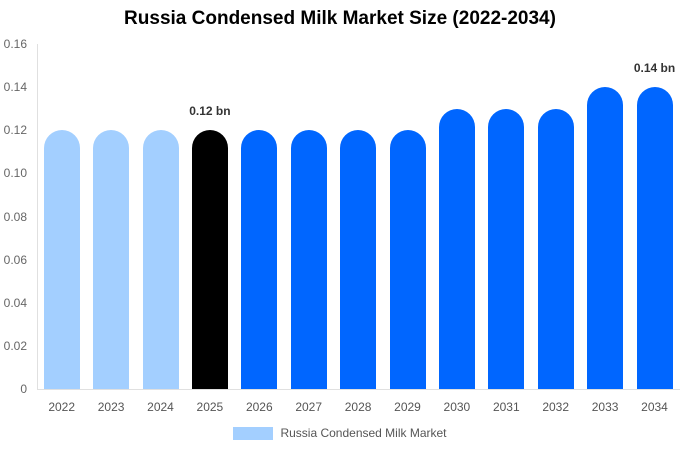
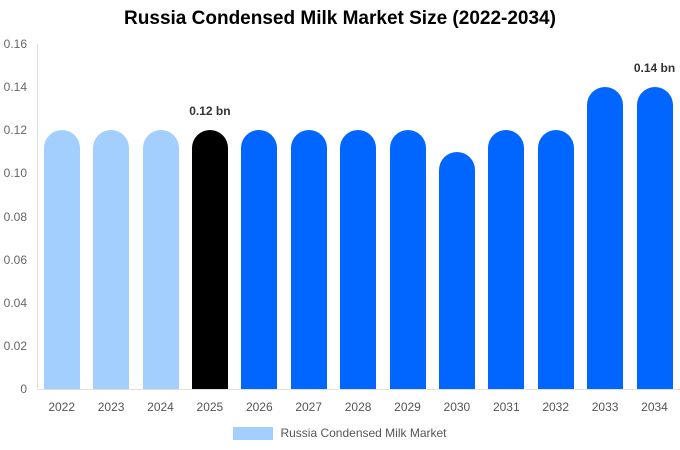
2030: 0.13 -> 0.11
2031: 0.13 -> 0.12
2032: 0.13 -> 0.12
